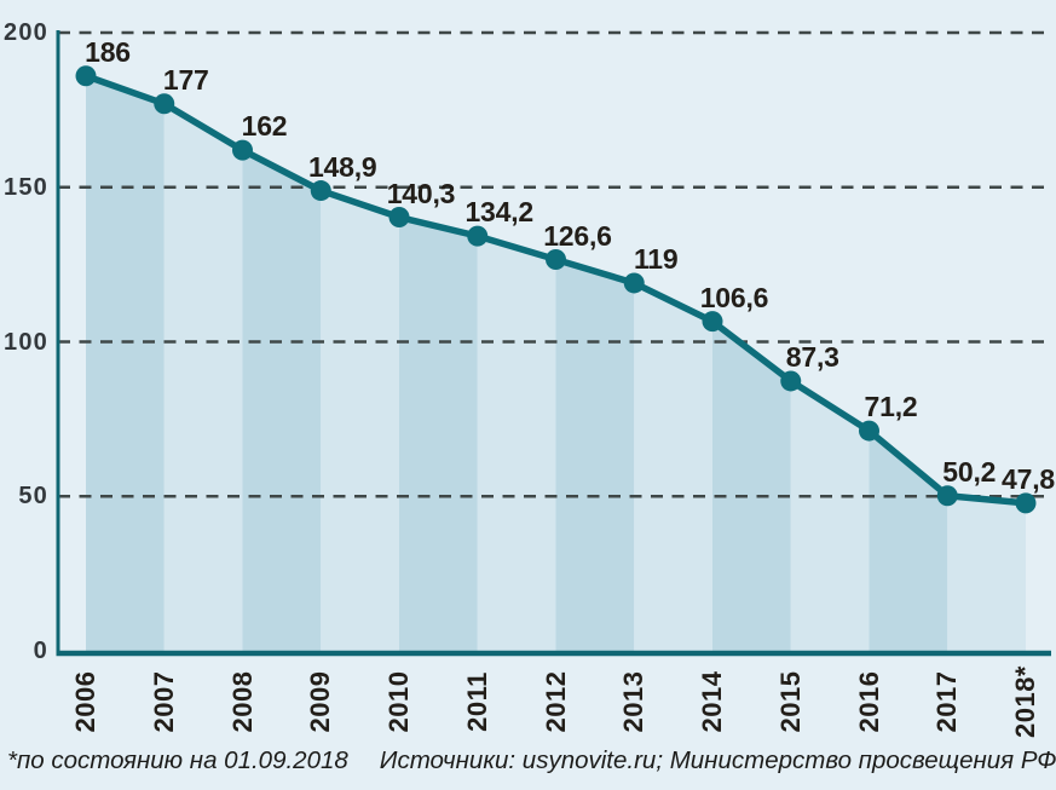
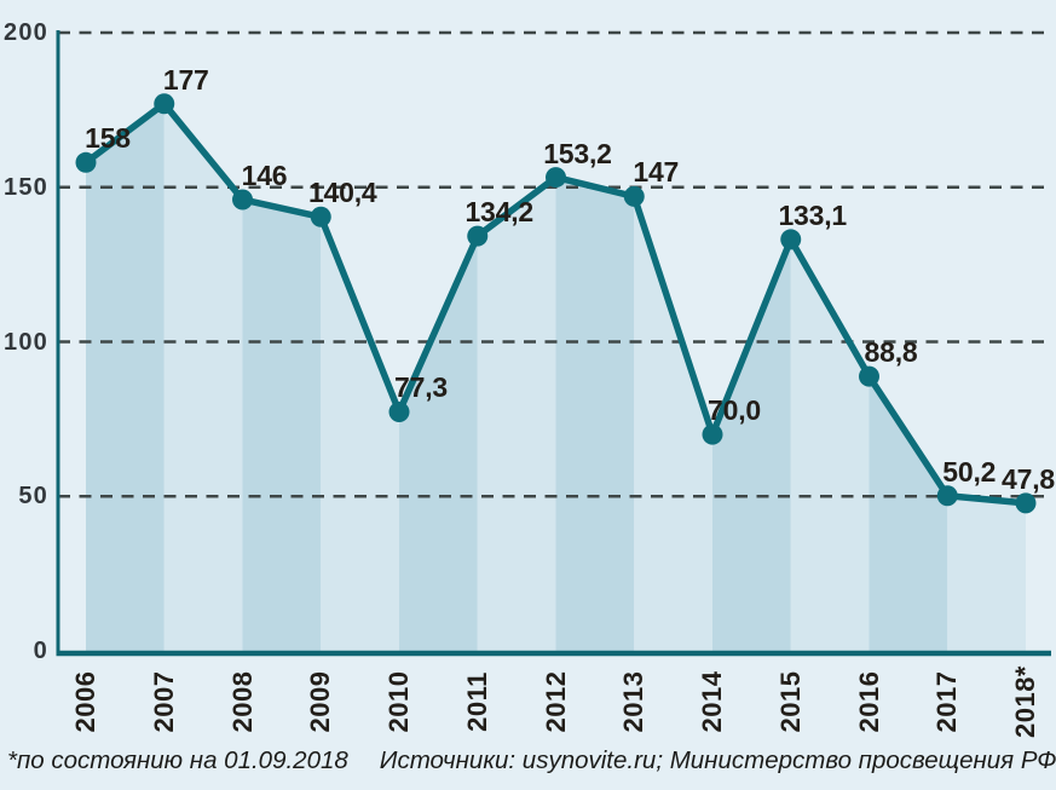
2006: 186 -> 158
2008: 162 -> 146
2009: 148,9 -> 140,4
2010: 140,3 -> 77,3
2012: 126,6 -> 153,2
2013: 119 -> 147
2014: 106,6 -> 70,0
2015: 87,3 -> 133,1
2016: 71,2 -> 88,8
